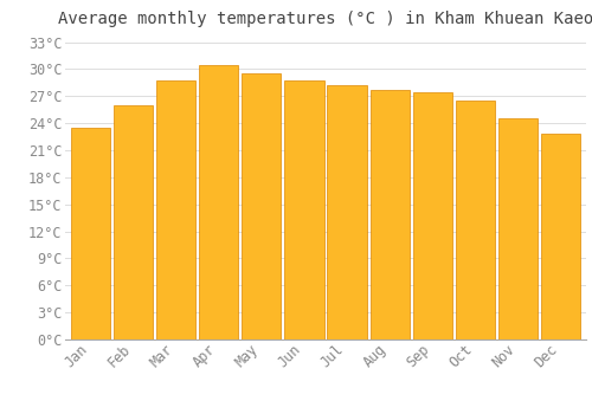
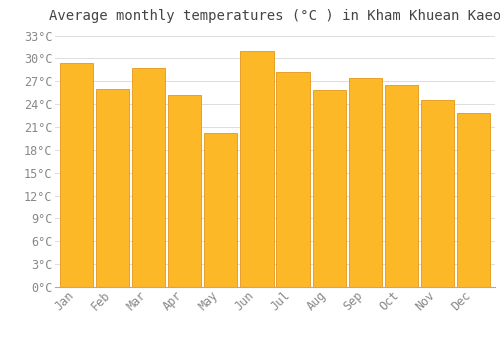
Jan: 23.5°C -> 29.4°C
Apr: 30.5°C -> 25.2°C
May: 29.5°C -> 20.2°C
Jun: 28.7°C -> 31.0°C
Aug: 27.7°C -> 25.8°C
